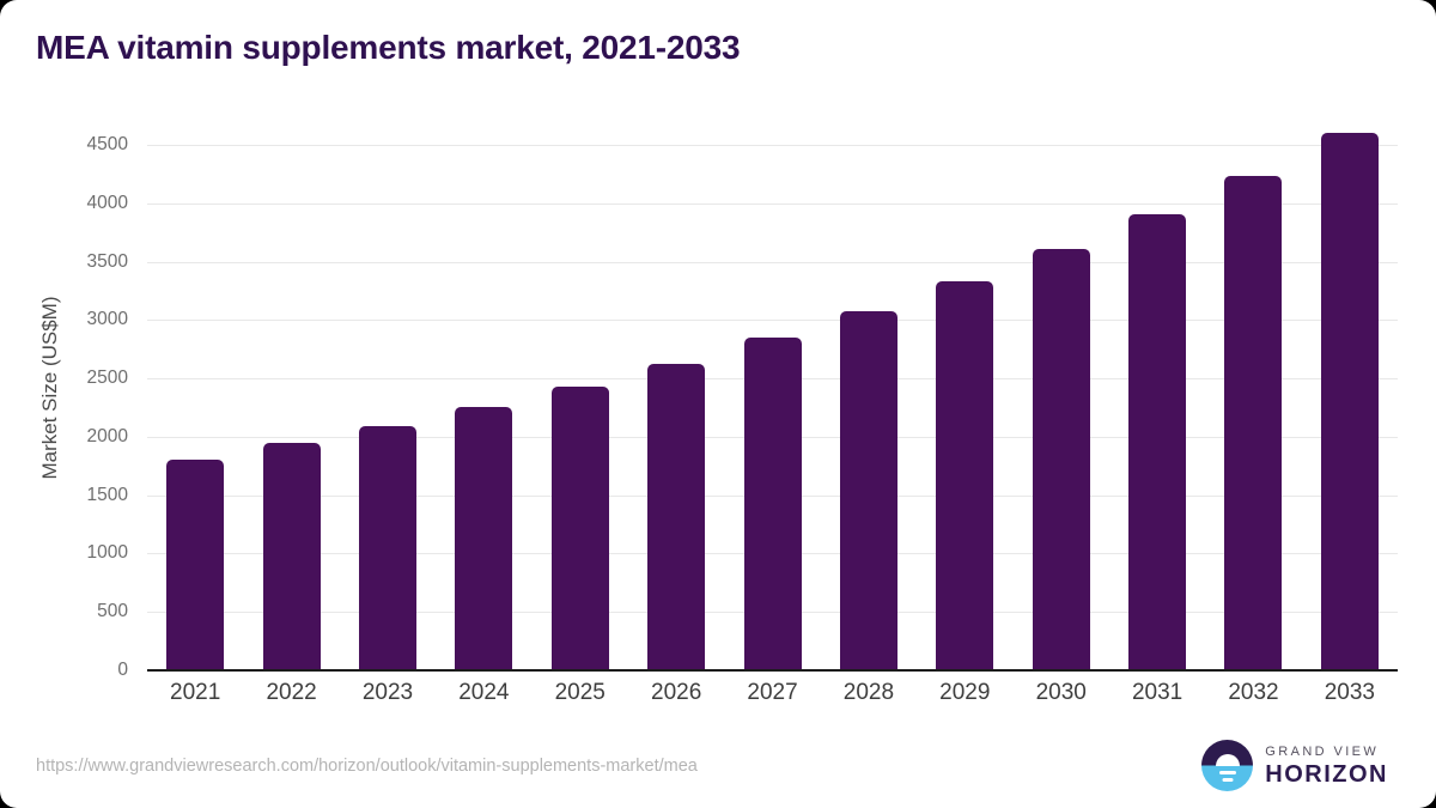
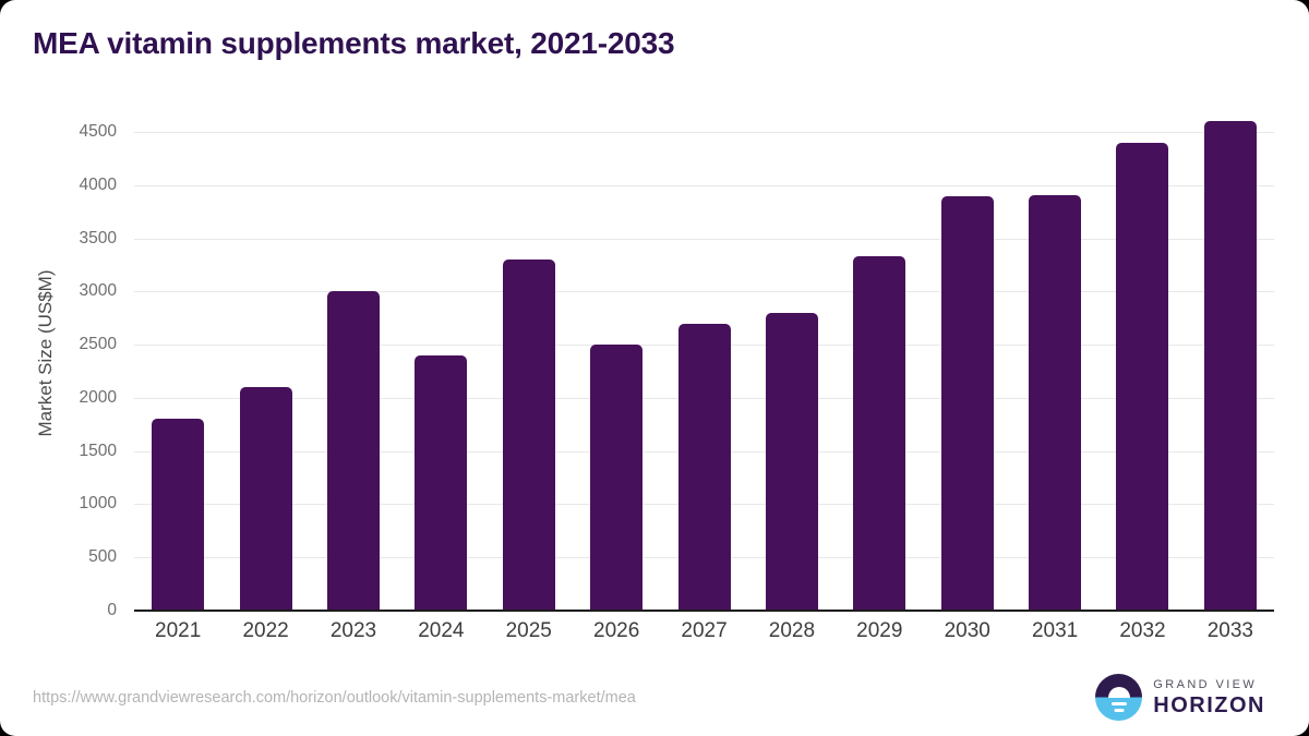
2022: 2000 -> 2100
2023: 2100 -> 3000
2024: 2200 -> 2400
2025: 2400 -> 3300
2026: 2600 -> 2500
2027: 2800 -> 2700
2028: 3100 -> 2800
2030: 3600 -> 3900
2032: 4200 -> 4400
